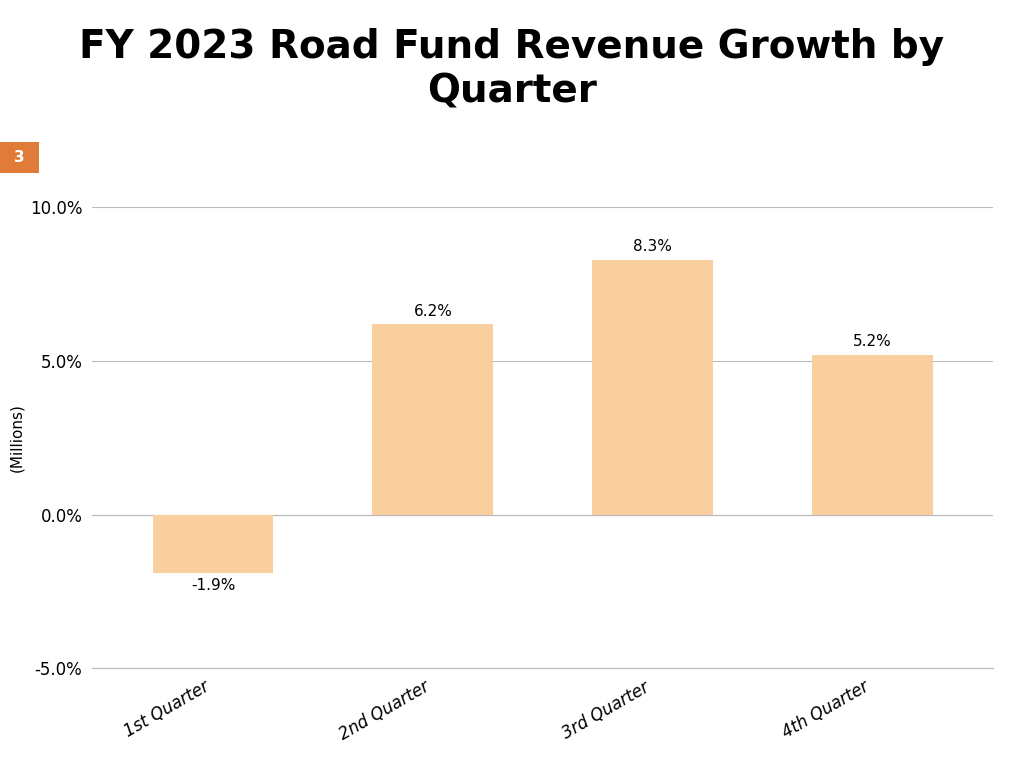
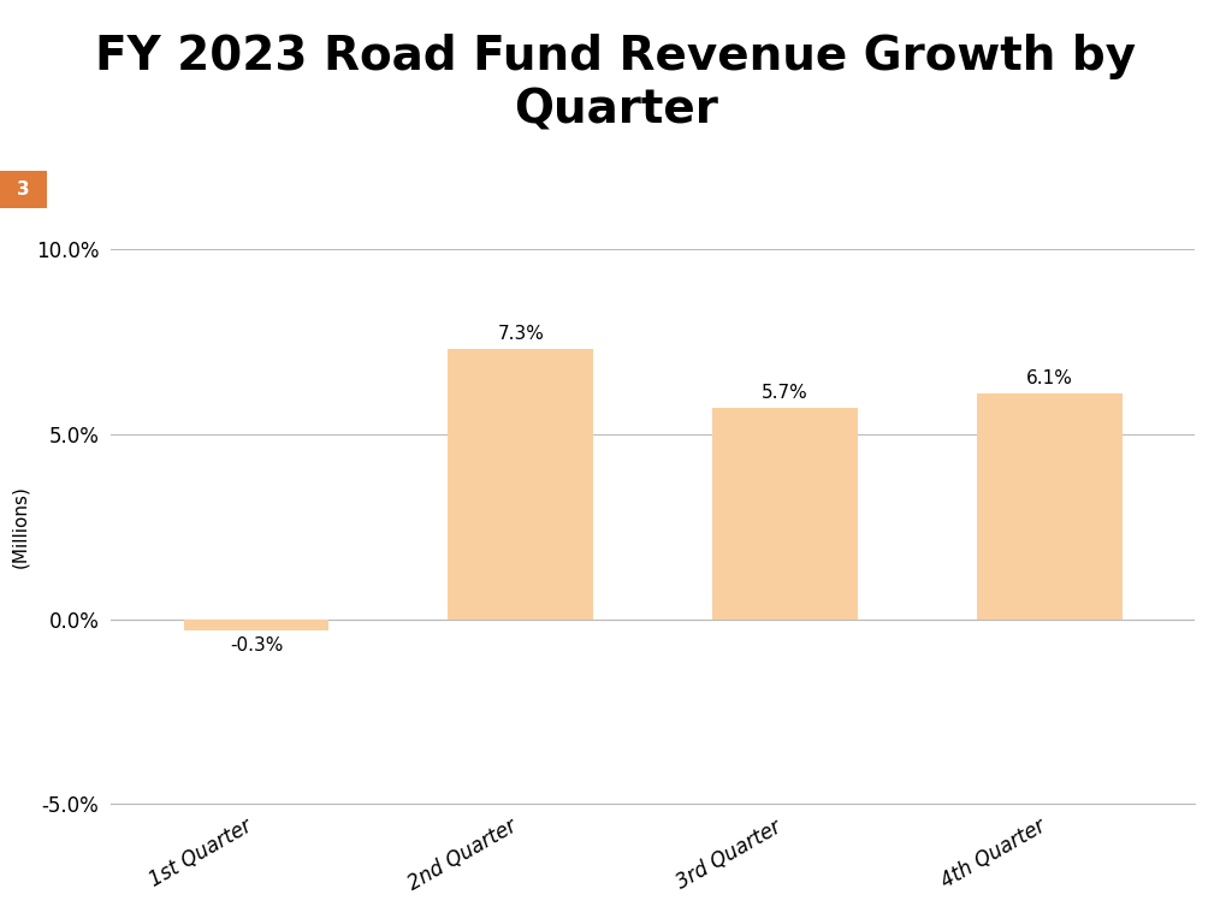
1st Quarter: -1.9% -> -0.3%
2nd Quarter: 6.2% -> 7.3%
3rd Quarter: 8.3% -> 5.7%
4th Quarter: 5.2% -> 6.1%
